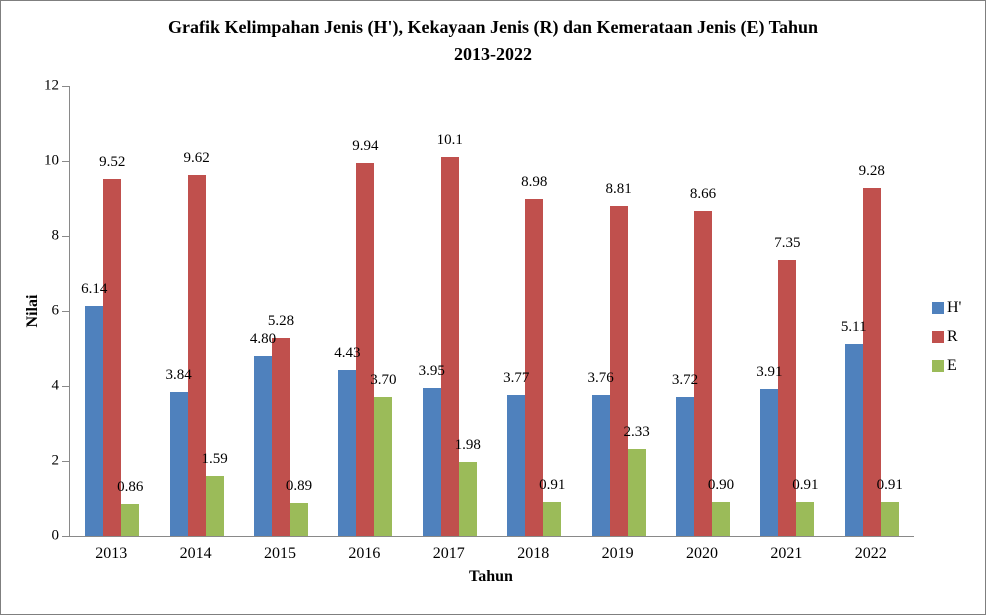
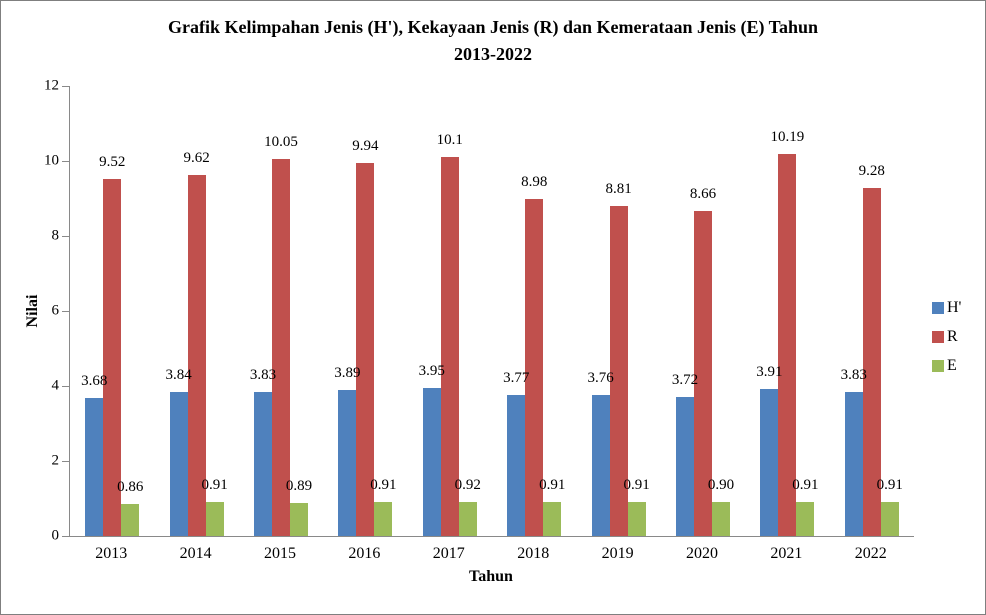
H'/2013: 6.14 -> 3.68
E/2014: 1.59 -> 0.91
H'/2015: 4.80 -> 3.83
R/2015: 5.28 -> 10.05
H'/2016: 4.43 -> 3.89
E/2016: 3.70 -> 0.91
E/2017: 1.98 -> 0.92
E/2019: 2.33 -> 0.91
R/2021: 7.35 -> 10.19
H'/2022: 5.11 -> 3.83
